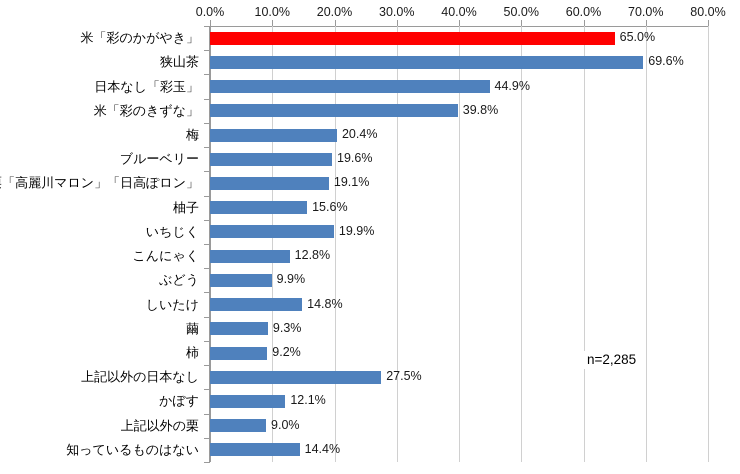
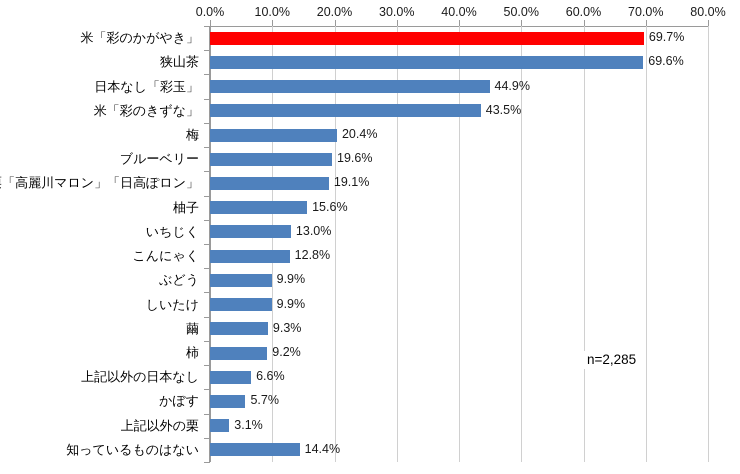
米「彩のかがやき」: 65.0% -> 69.7%
米「彩のきずな」: 39.8% -> 43.5%
いちじく: 19.9% -> 13.0%
しいたけ: 14.8% -> 9.9%
上記以外の日本なし: 27.5% -> 6.6%
かぼす: 12.1% -> 5.7%
上記以外の栗: 9.0% -> 3.1%
